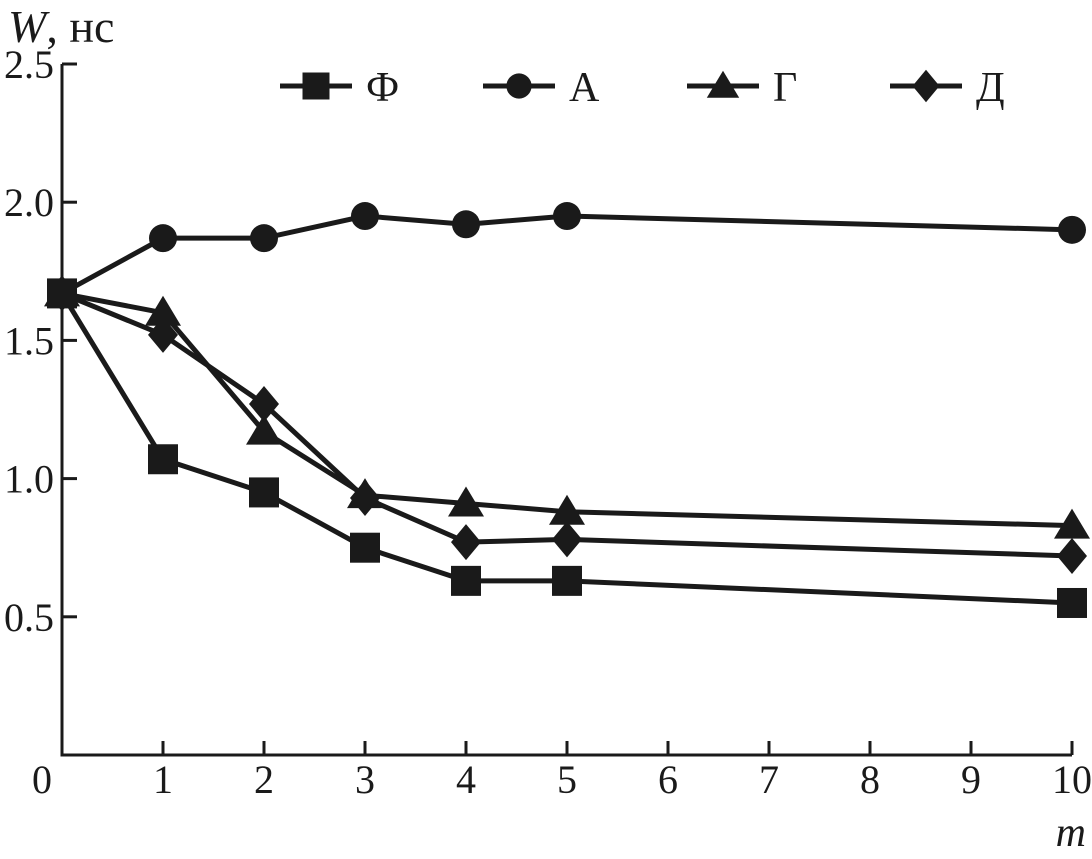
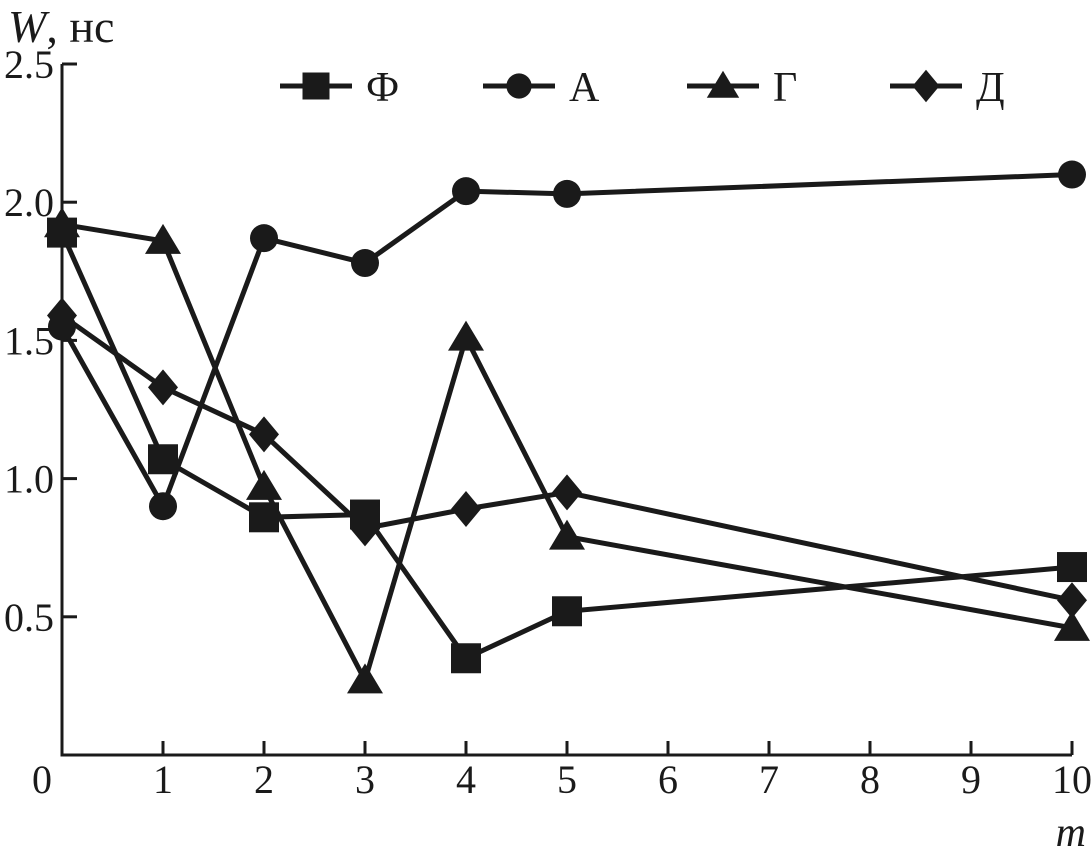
Ф/0: 1.67 -> 1.89
А/0: 1.67 -> 1.55
Г/0: 1.67 -> 1.92
Д/0: 1.67 -> 1.59
А/1: 1.87 -> 0.90
Г/1: 1.60 -> 1.86
Д/1: 1.52 -> 1.33
Ф/2: 0.95 -> 0.86
Г/2: 1.17 -> 0.97
Д/2: 1.27 -> 1.16
Ф/3: 0.75 -> 0.87
А/3: 1.95 -> 1.78
Г/3: 0.94 -> 0.27
Д/3: 0.93 -> 0.82
Ф/4: 0.63 -> 0.35
А/4: 1.92 -> 2.04
Г/4: 0.91 -> 1.51
Д/4: 0.77 -> 0.89
Ф/5: 0.63 -> 0.52
А/5: 1.95 -> 2.03
Г/5: 0.88 -> 0.79
Д/5: 0.78 -> 0.95
Ф/10: 0.55 -> 0.68
А/10: 1.90 -> 2.10
Г/10: 0.83 -> 0.46
Д/10: 0.72 -> 0.56
